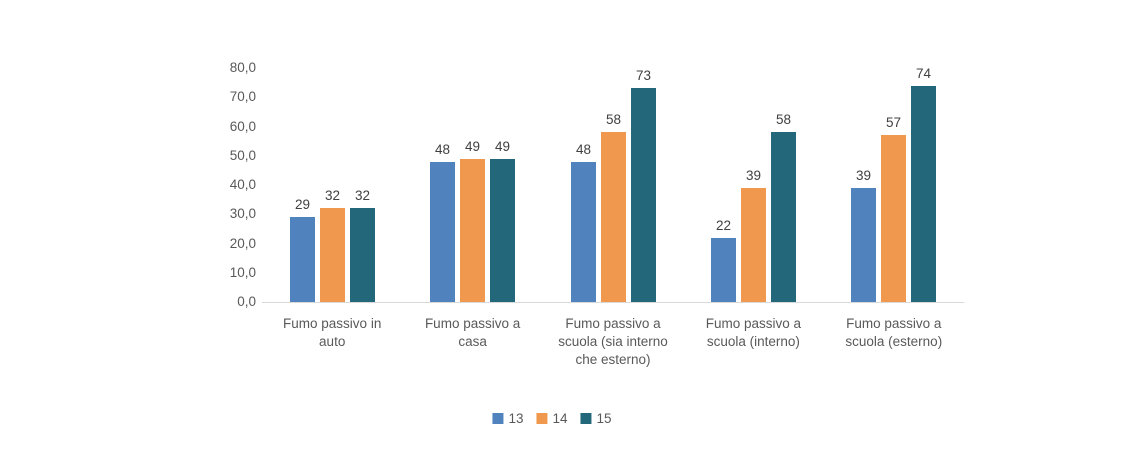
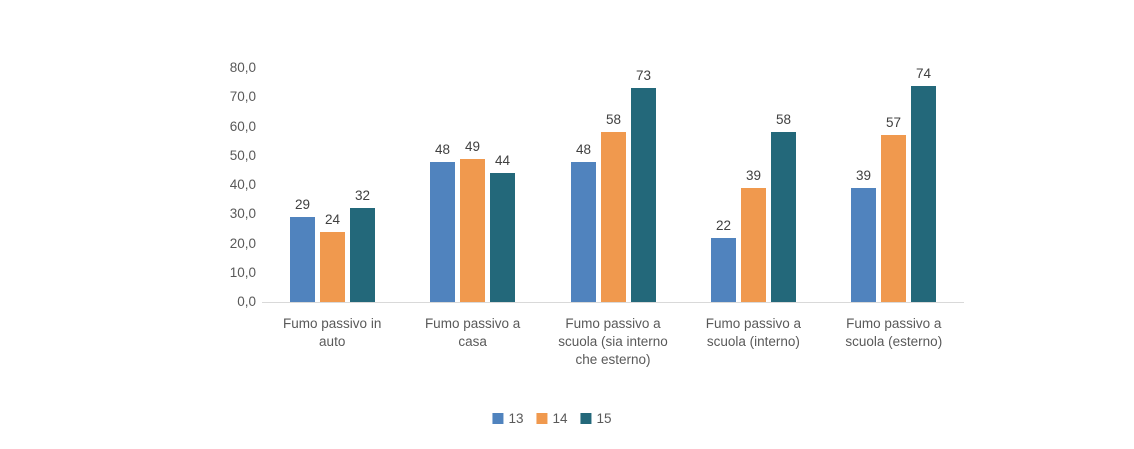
14/Fumo passivo in auto: 32 -> 24
15/Fumo passivo a casa: 49 -> 44
